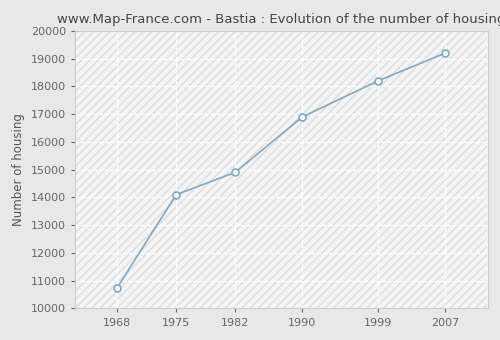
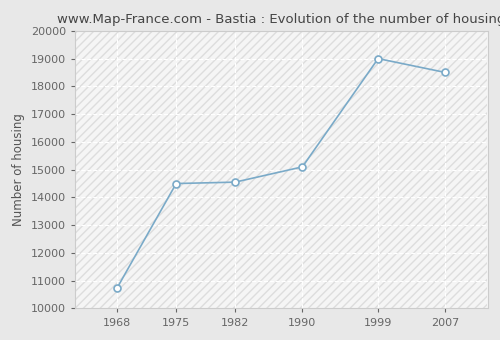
1975: 14100 -> 14500
1982: 14900 -> 14550
1990: 16900 -> 15100
1999: 18200 -> 19000
2007: 19200 -> 18500
